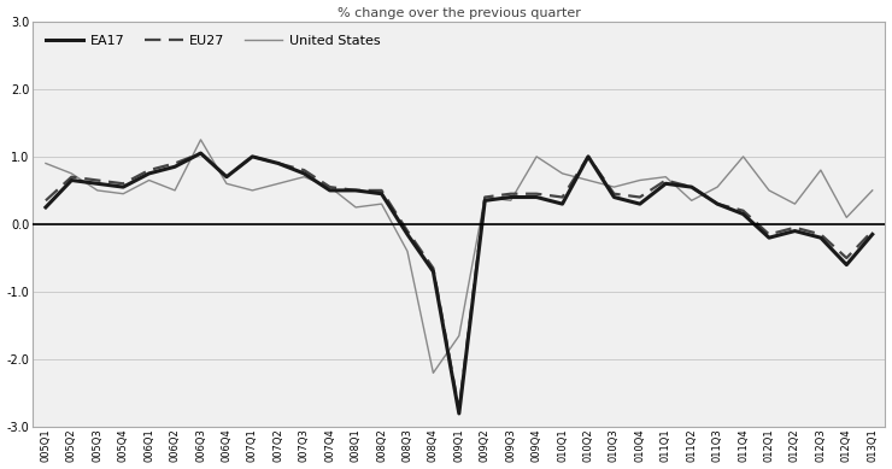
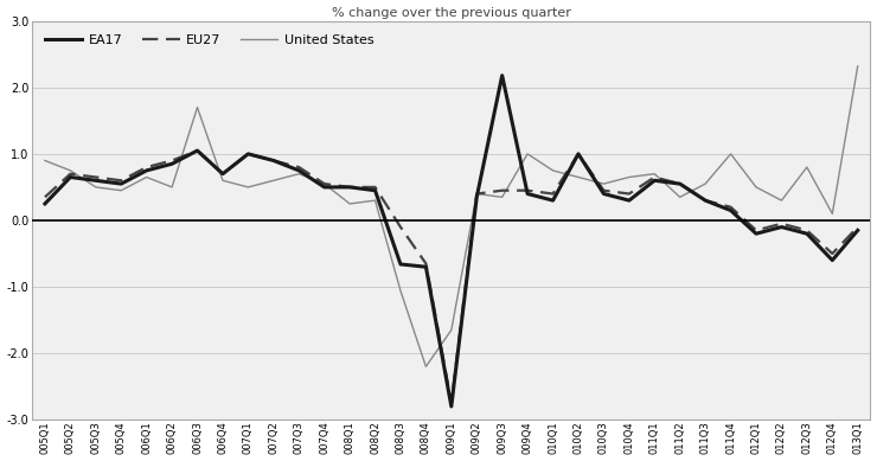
United States/006Q3: 1.25 -> 1.70
EA17/008Q3: -0.15 -> -0.66
United States/008Q3: -0.40 -> -1.06
EA17/009Q3: 0.40 -> 2.18
United States/013Q1: 0.50 -> 2.32
